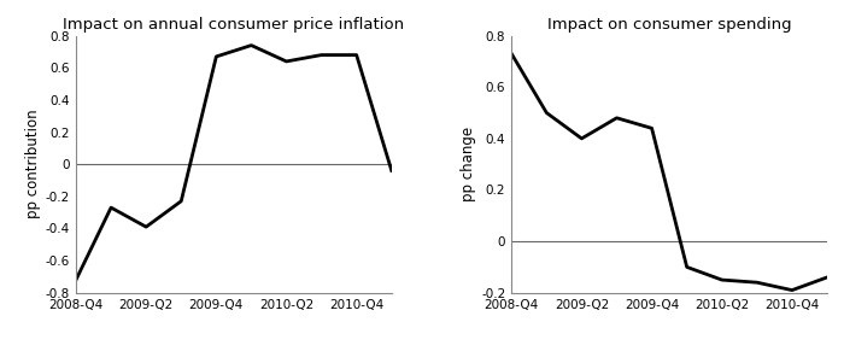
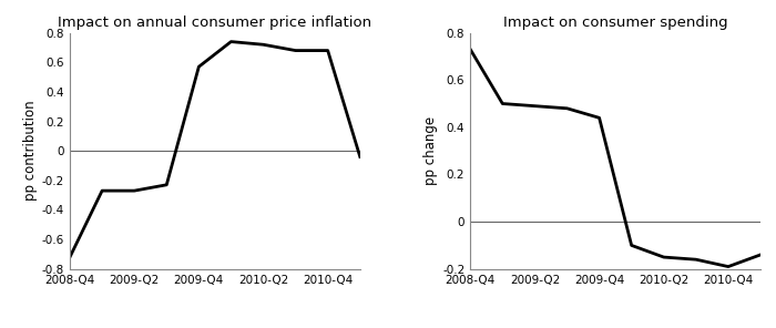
Impact on annual consumer price inflation/2009-Q2: -0.39 -> -0.27
Impact on annual consumer price inflation/2009-Q4: 0.67 -> 0.57
Impact on annual consumer price inflation/2010-Q2: 0.64 -> 0.72
Impact on consumer spending/2009-Q2: 0.40 -> 0.49
